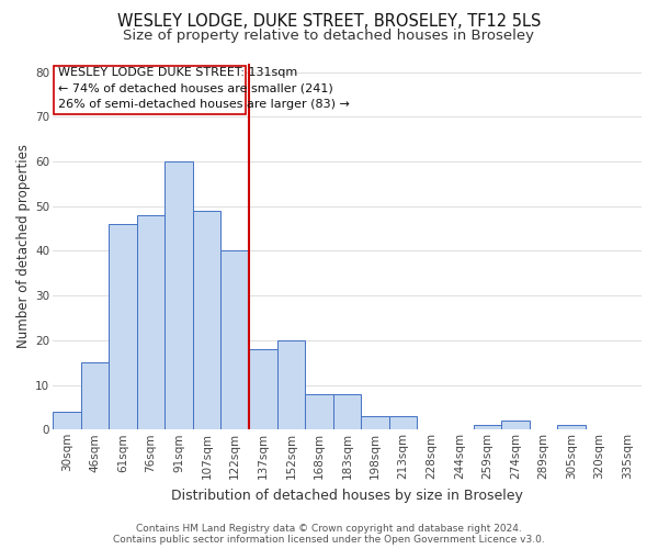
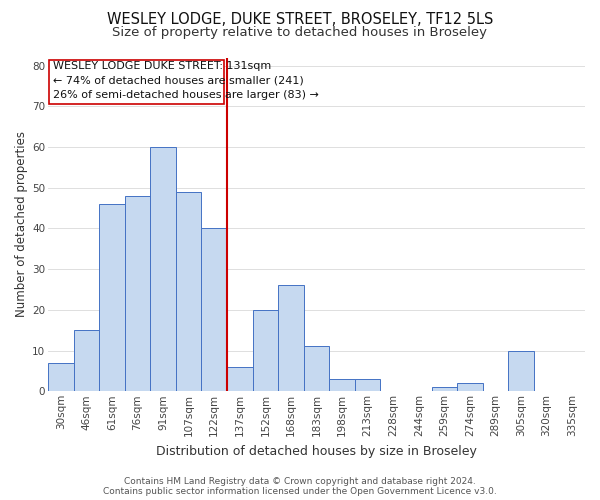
30sqm: 4 -> 7
137sqm: 18 -> 6
168sqm: 8 -> 26
183sqm: 8 -> 11
305sqm: 1 -> 10
